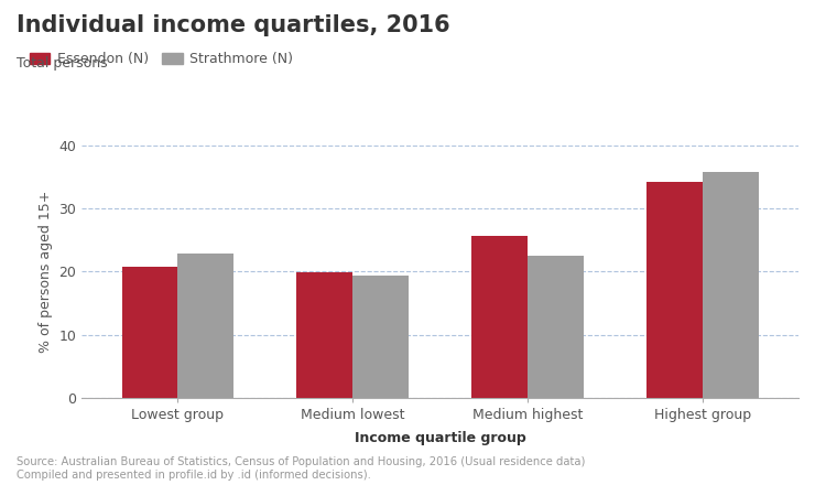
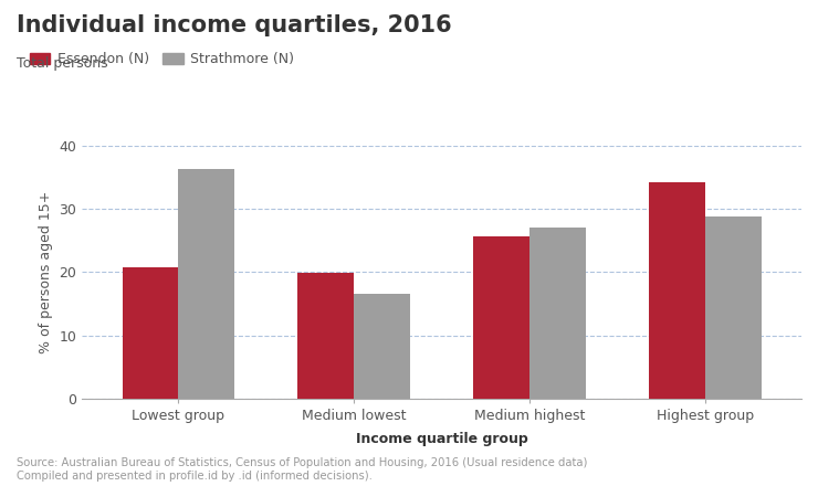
Strathmore (N)/Lowest group: 22.8 -> 36.4
Strathmore (N)/Medium lowest: 19.3 -> 16.6
Strathmore (N)/Medium highest: 22.5 -> 27.0
Strathmore (N)/Highest group: 35.8 -> 28.8
